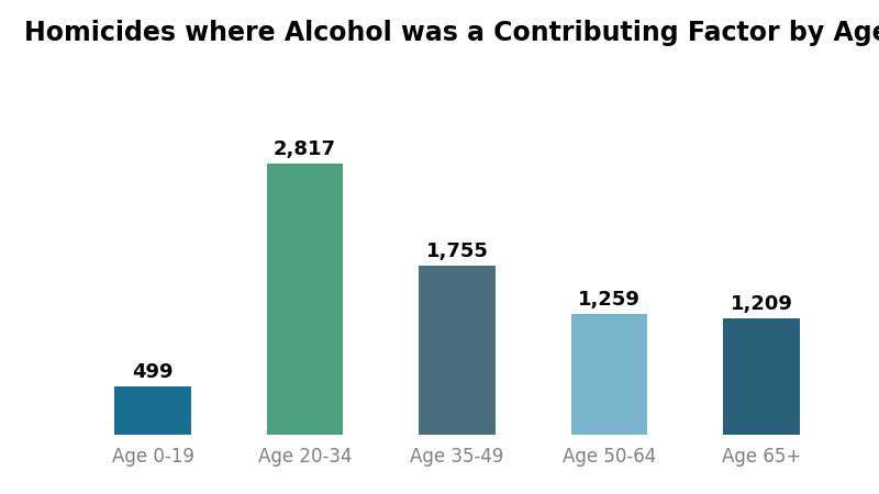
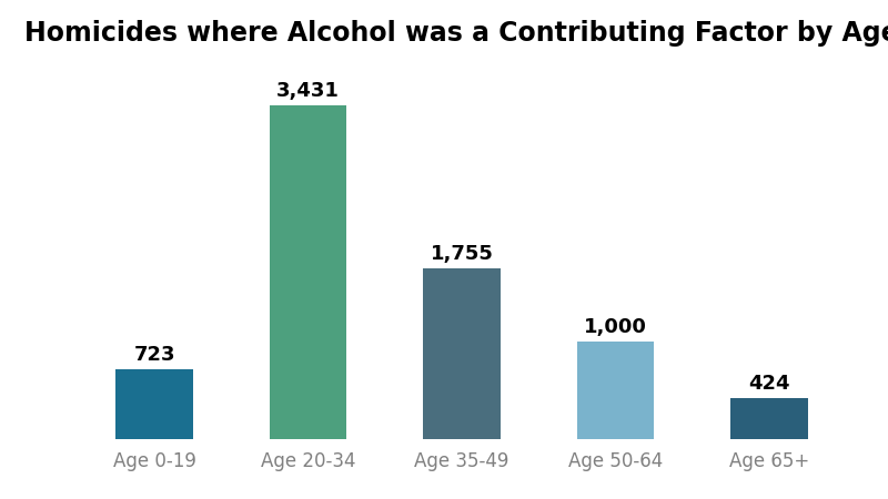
Age 0-19: 499 -> 723
Age 20-34: 2,817 -> 3,431
Age 50-64: 1,259 -> 1,000
Age 65+: 1,209 -> 424
